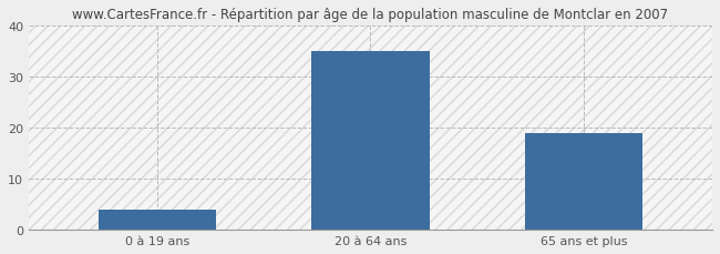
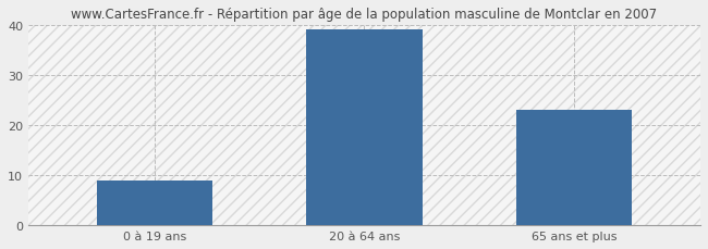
0 à 19 ans: 4 -> 9
20 à 64 ans: 35 -> 39
65 ans et plus: 19 -> 23
